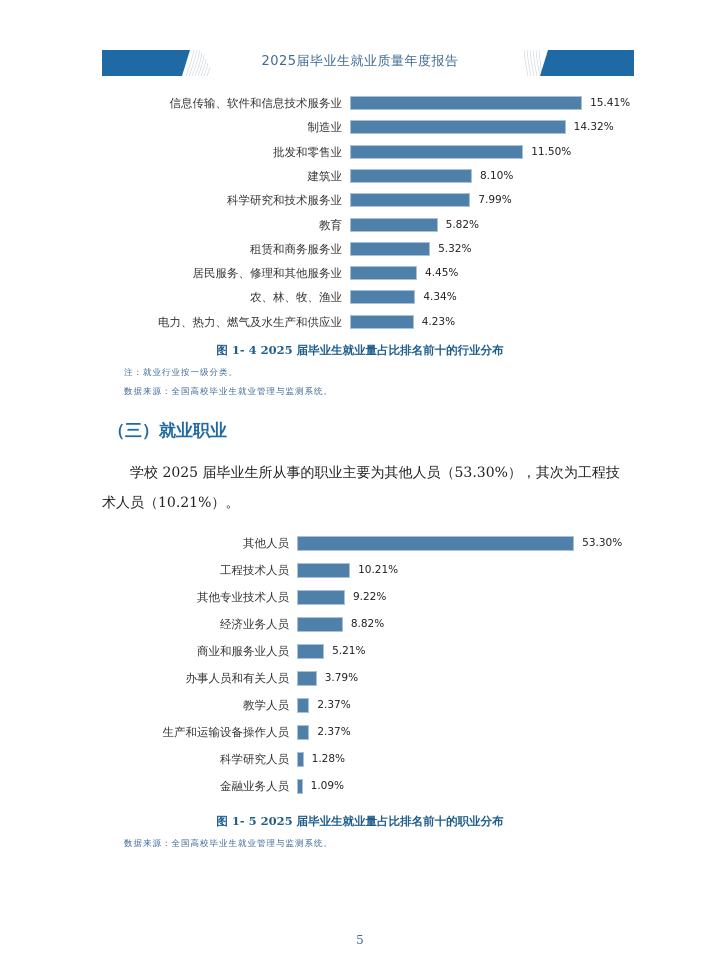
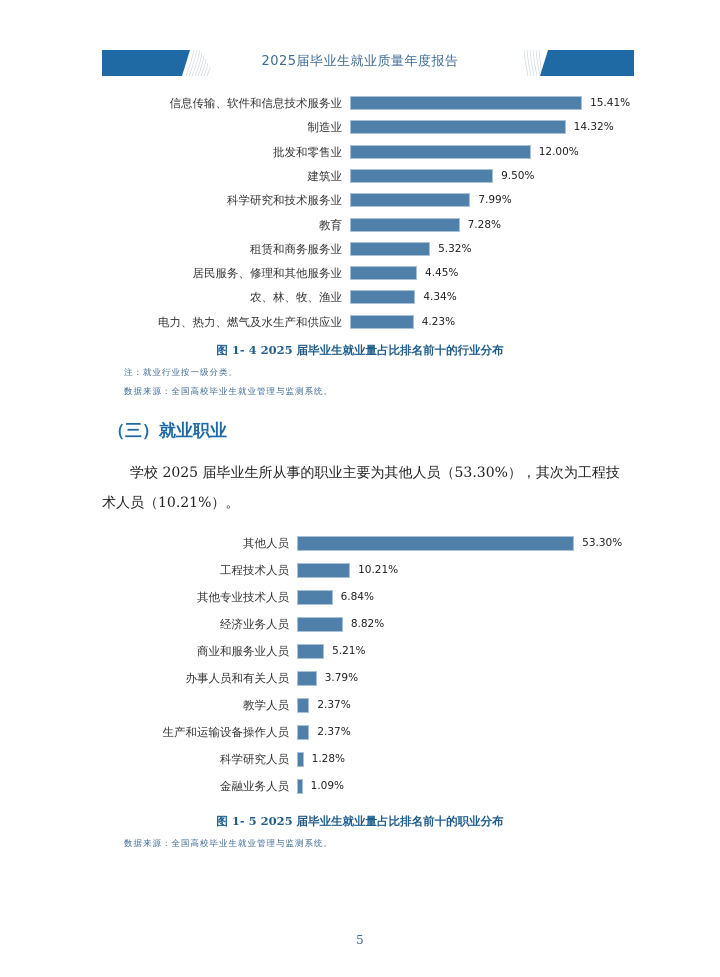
图 1- 4 2025 届毕业生就业量占比排名前十的行业分布/批发和零售业: 11.50% -> 12.00%
图 1- 4 2025 届毕业生就业量占比排名前十的行业分布/建筑业: 8.10% -> 9.50%
图 1- 4 2025 届毕业生就业量占比排名前十的行业分布/教育: 5.82% -> 7.28%
图 1- 5 2025 届毕业生就业量占比排名前十的职业分布/其他专业技术人员: 9.22% -> 6.84%
